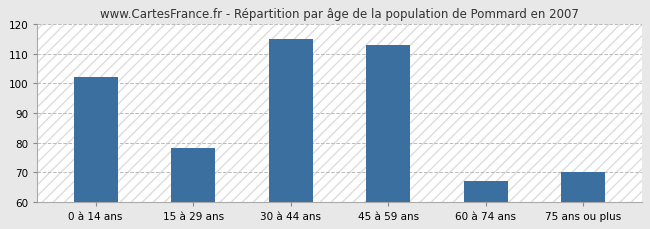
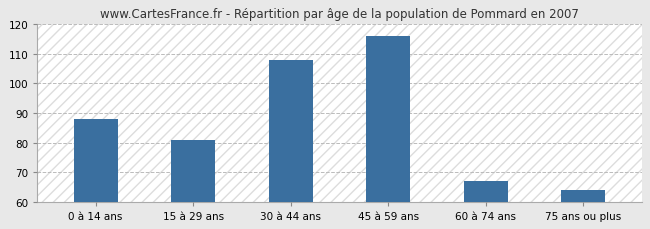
0 à 14 ans: 102 -> 88
15 à 29 ans: 78 -> 81
30 à 44 ans: 115 -> 108
45 à 59 ans: 113 -> 116
75 ans ou plus: 70 -> 64
